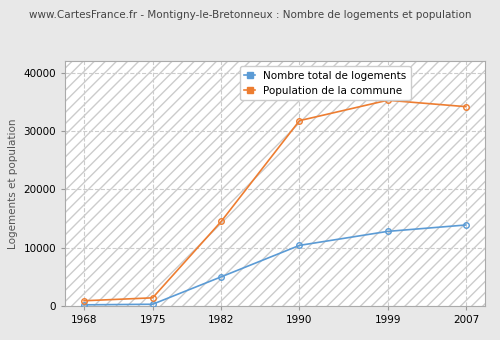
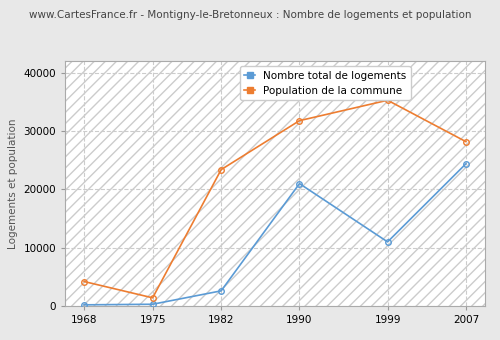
Population de la commune/1968: 900 -> 4200
Nombre total de logements/1982: 5000 -> 2600
Population de la commune/1982: 14500 -> 23400
Nombre total de logements/1990: 10400 -> 21000
Nombre total de logements/1999: 12800 -> 11000
Nombre total de logements/2007: 13900 -> 24400
Population de la commune/2007: 34200 -> 28200
